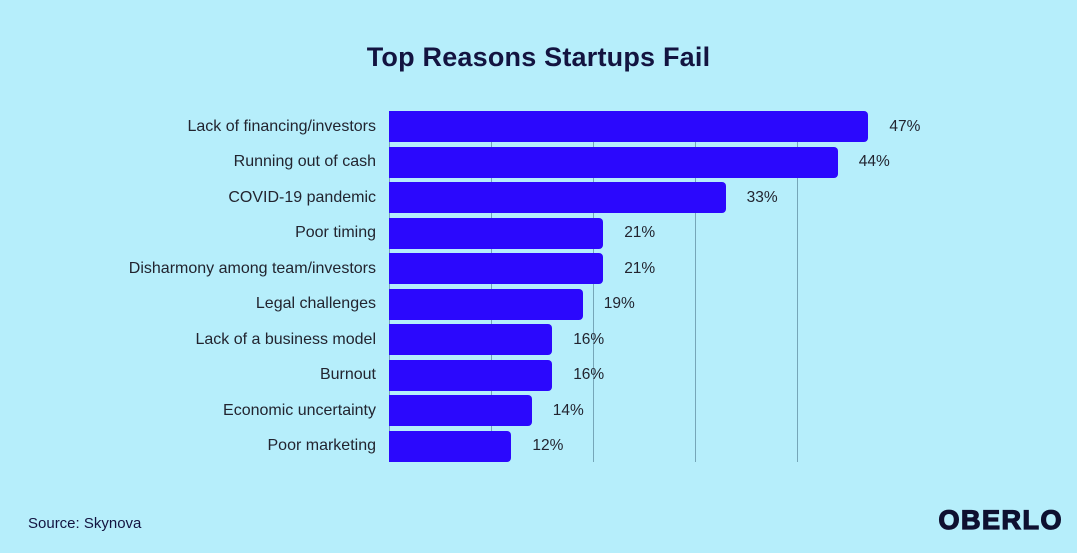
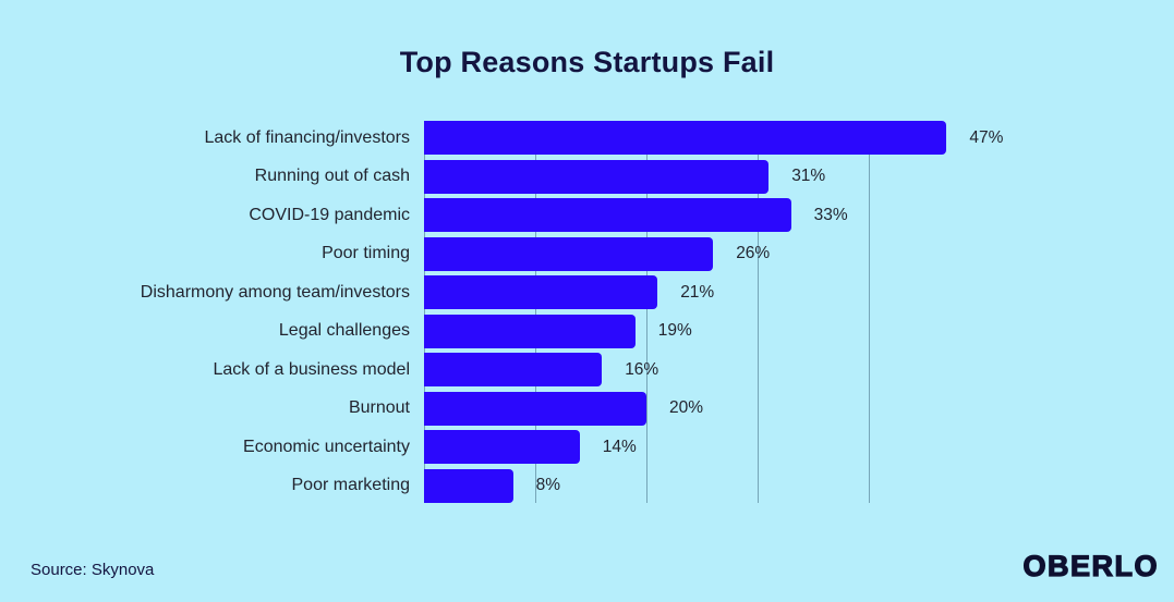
Running out of cash: 44% -> 31%
Poor timing: 21% -> 26%
Burnout: 16% -> 20%
Poor marketing: 12% -> 8%
